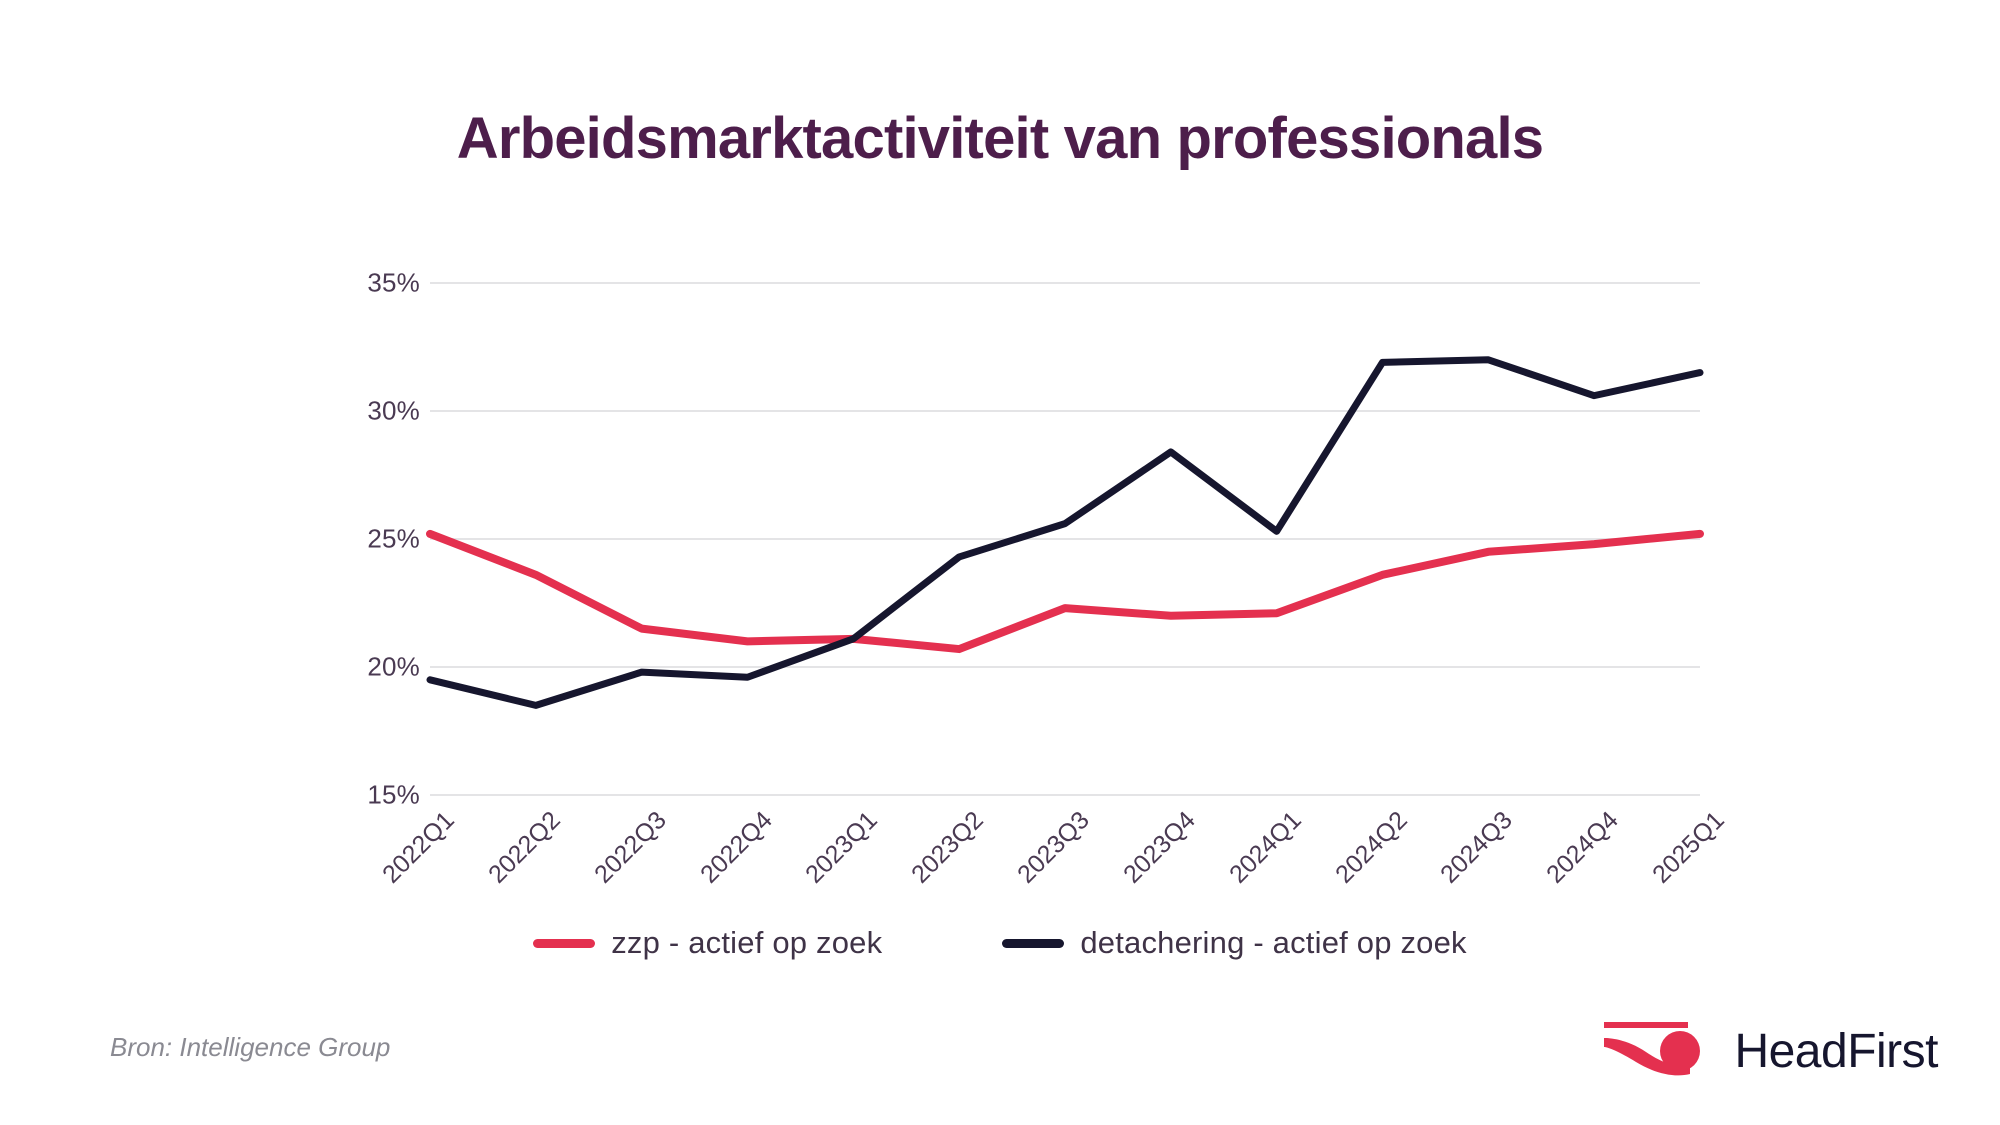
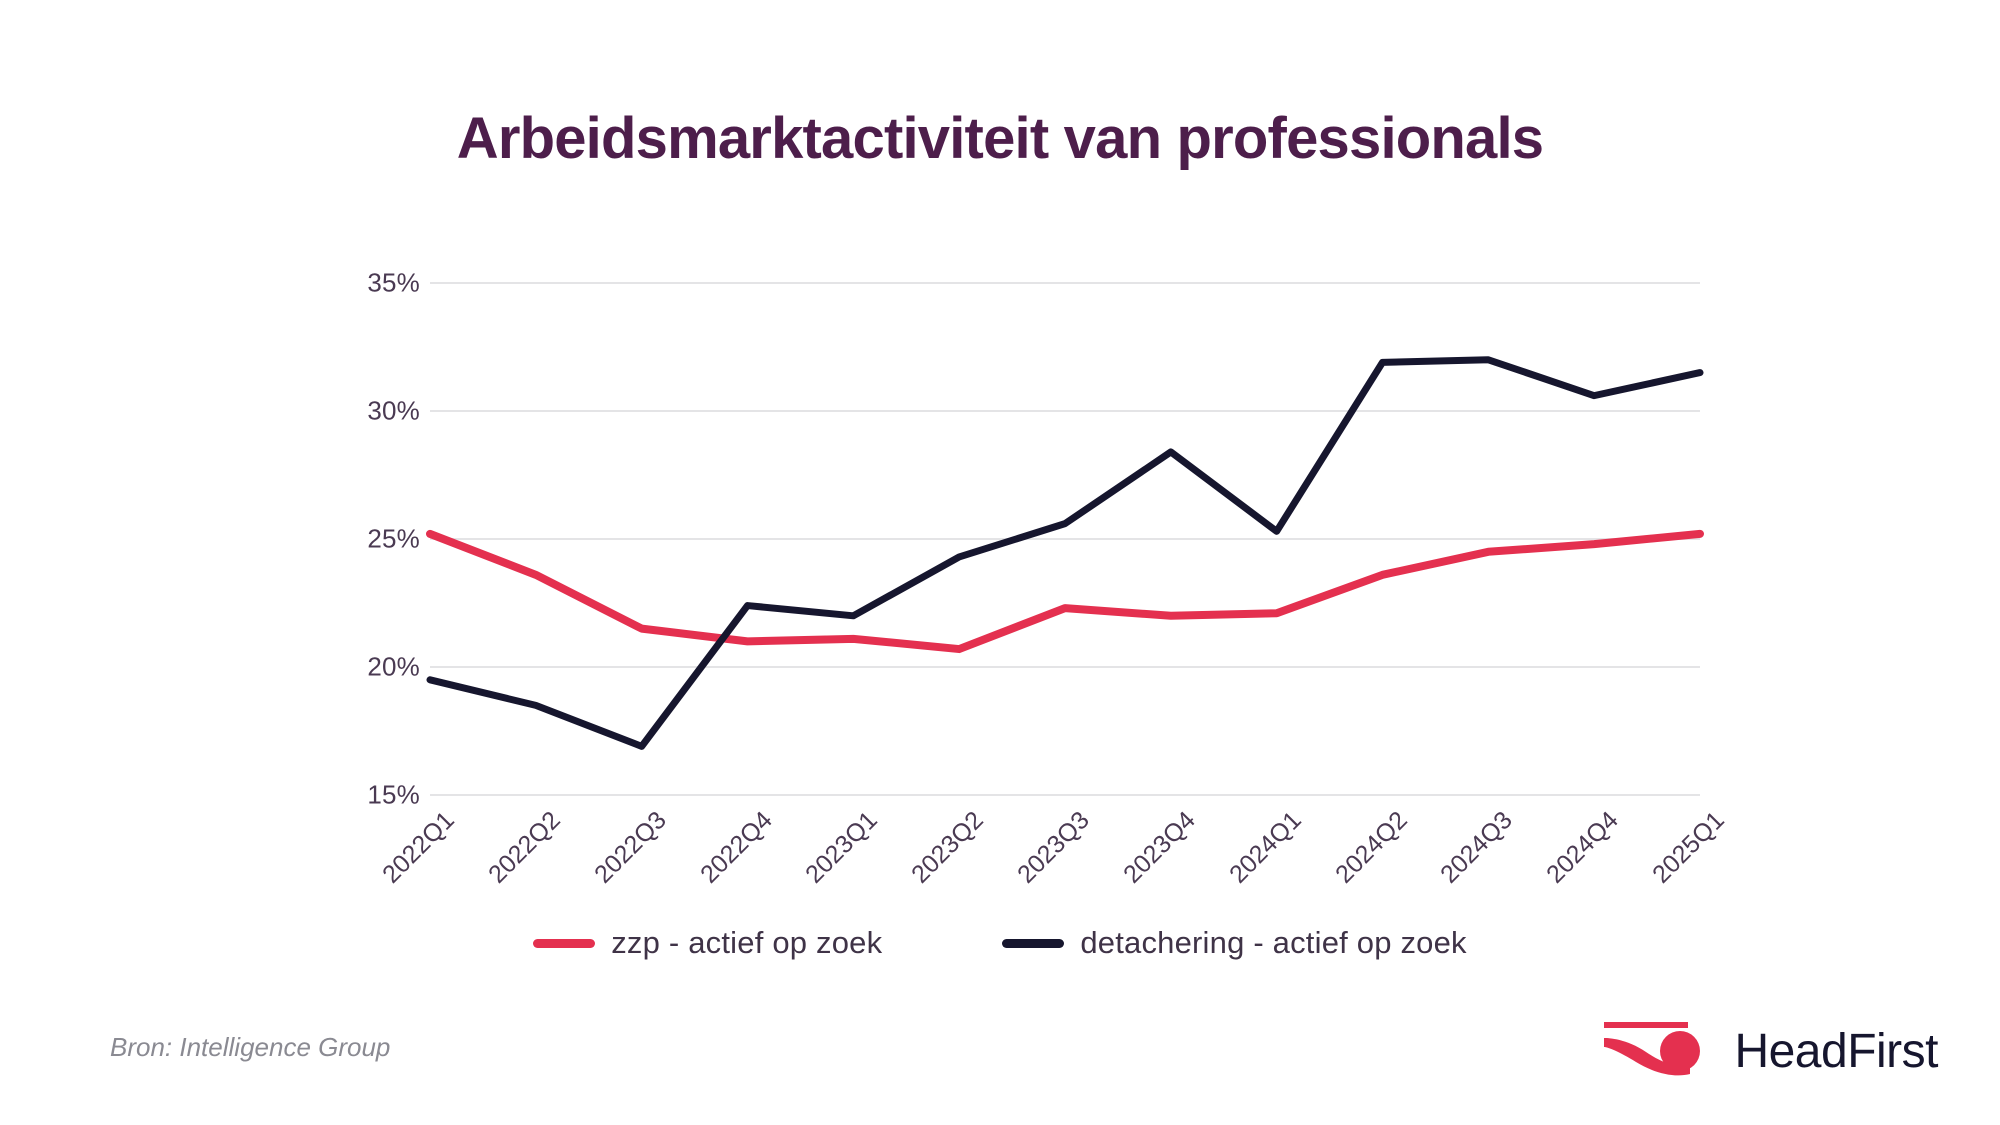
detachering - actief op zoek/2022Q3: 19.8% -> 16.9%
detachering - actief op zoek/2022Q4: 19.6% -> 22.4%
detachering - actief op zoek/2023Q1: 21.1% -> 22.0%
